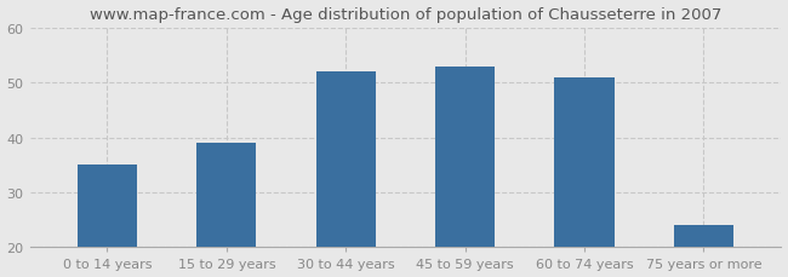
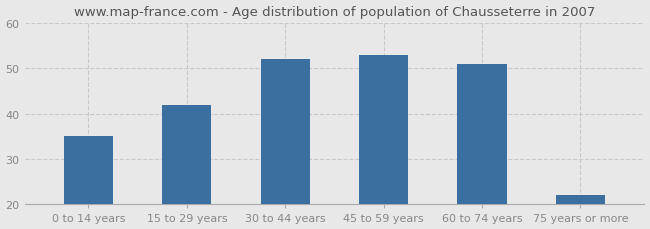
15 to 29 years: 39 -> 42
75 years or more: 24 -> 22
